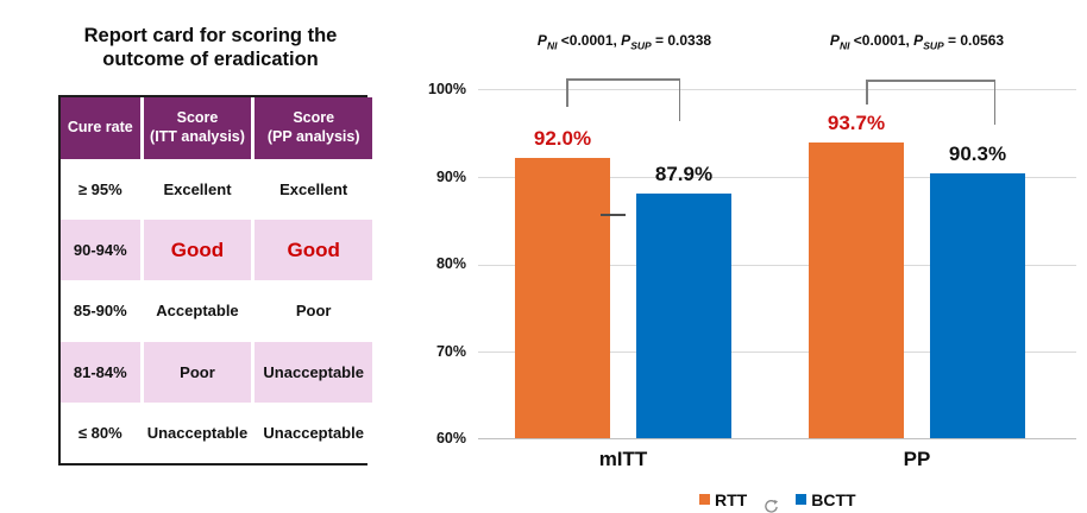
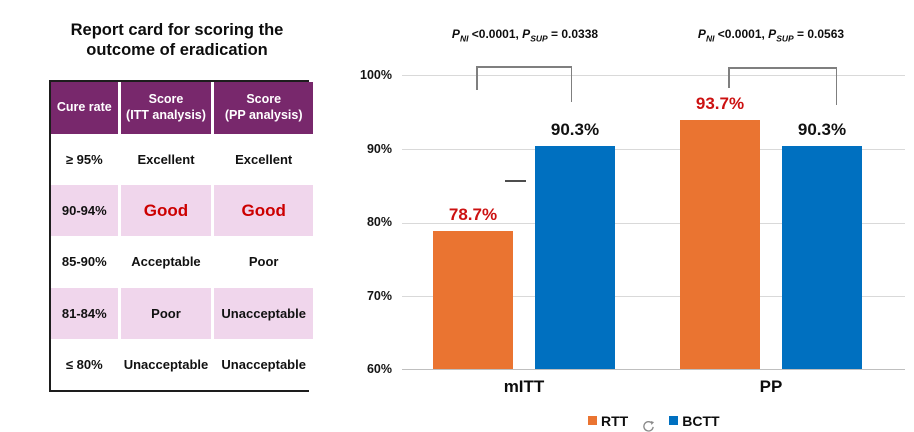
RTT/mITT: 92.0% -> 78.7%
BCTT/mITT: 87.9% -> 90.3%
